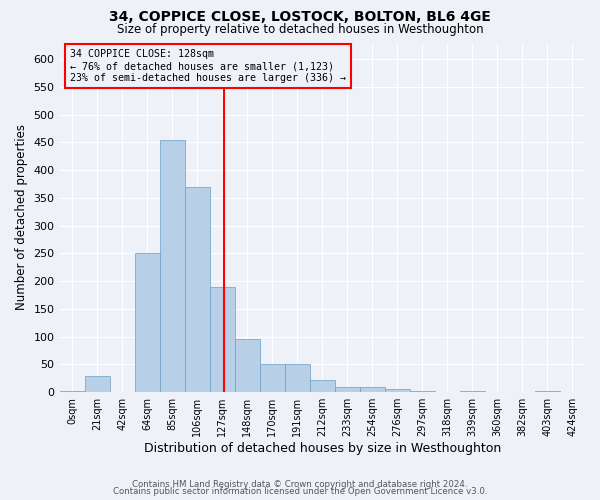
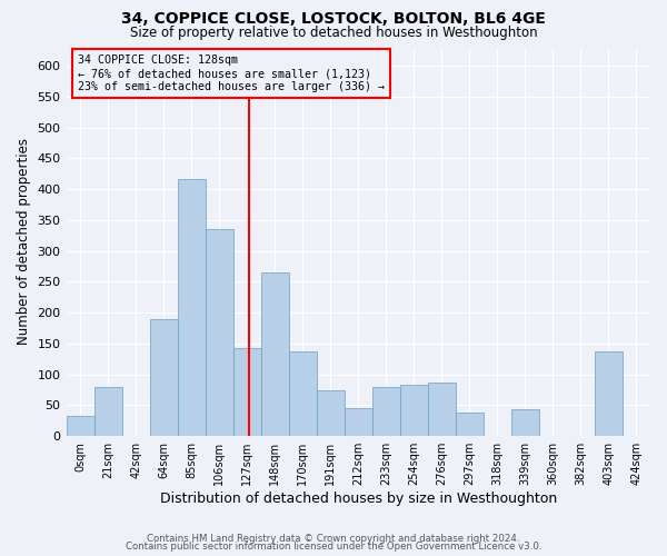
0sqm: 2 -> 32
21sqm: 30 -> 80
64sqm: 250 -> 190
85sqm: 455 -> 416
106sqm: 370 -> 336
127sqm: 190 -> 142
148sqm: 95 -> 266
170sqm: 50 -> 138
191sqm: 50 -> 74
212sqm: 22 -> 46
233sqm: 10 -> 80
254sqm: 10 -> 84
276sqm: 5 -> 86
297sqm: 3 -> 38
339sqm: 2 -> 44
403sqm: 2 -> 138
